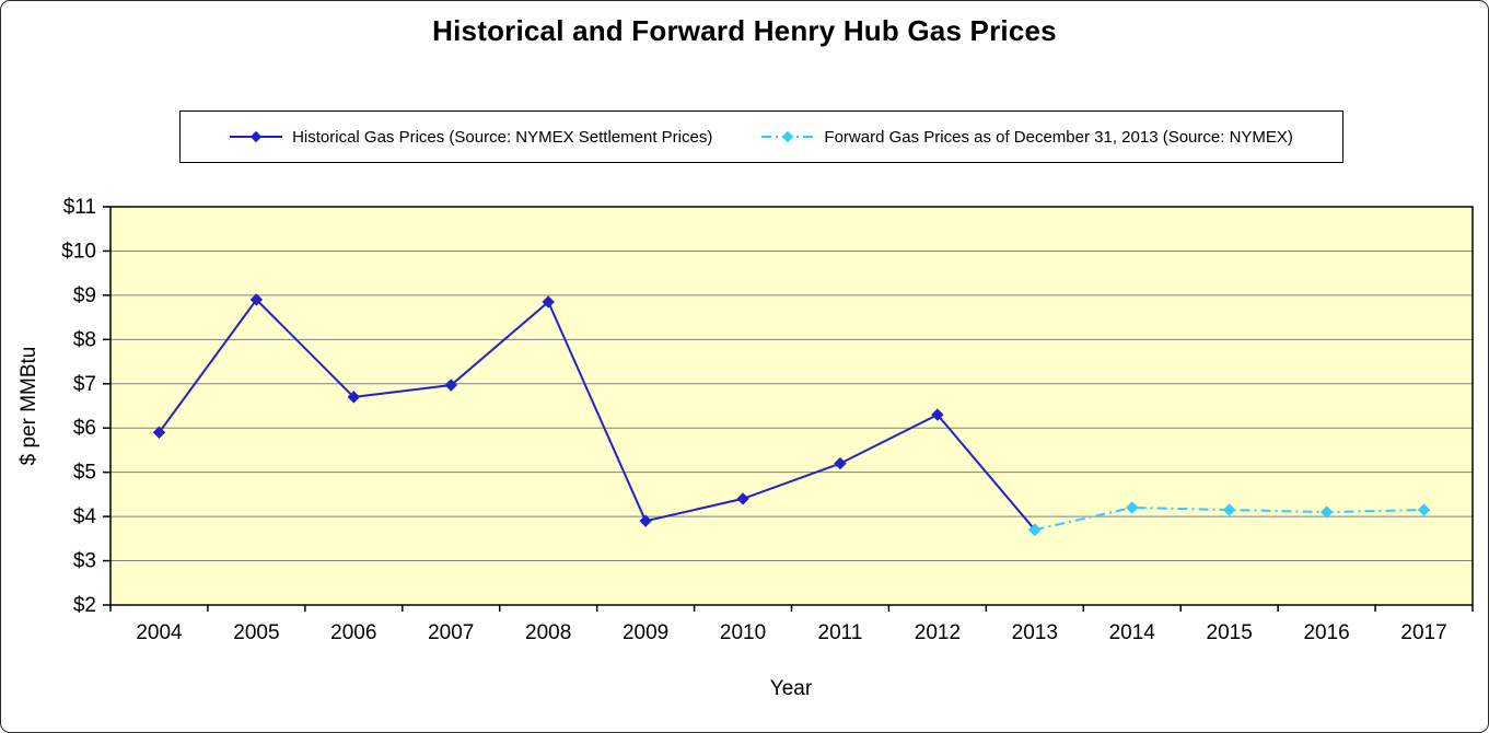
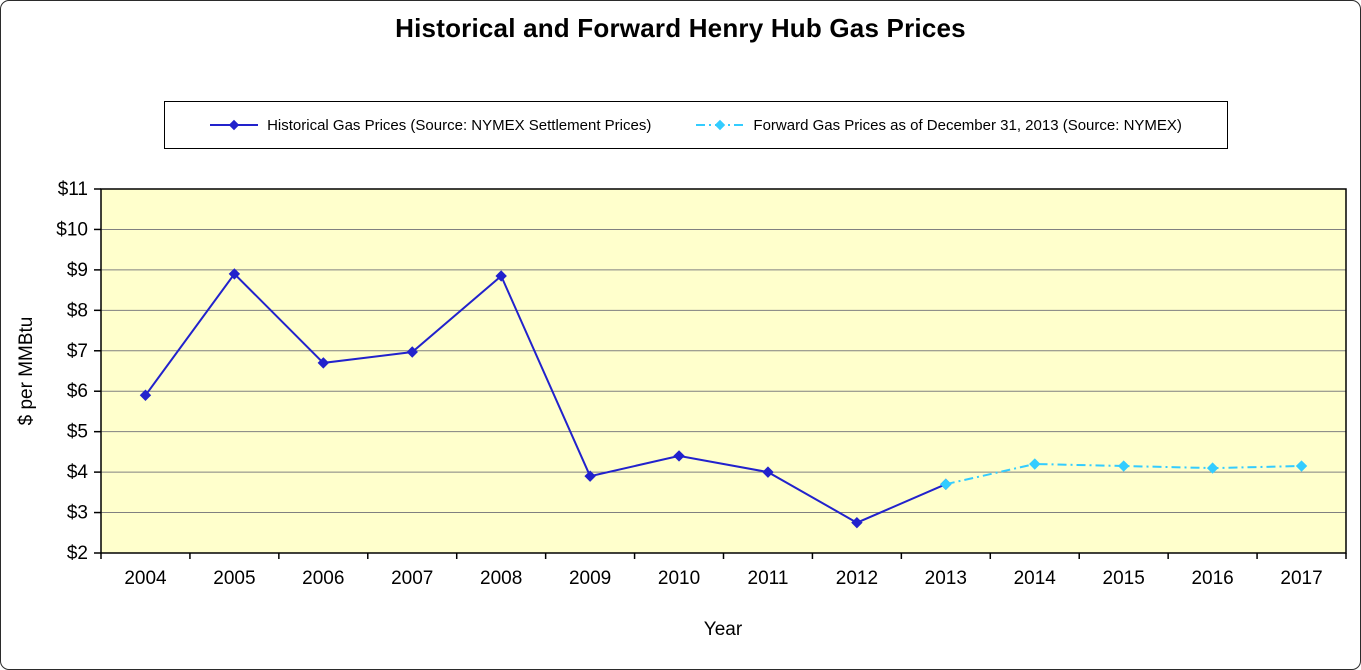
Historical Gas Prices (Source: NYMEX Settlement Prices)/2011: $5.2 -> $4.0
Historical Gas Prices (Source: NYMEX Settlement Prices)/2012: $6.3 -> $2.8
